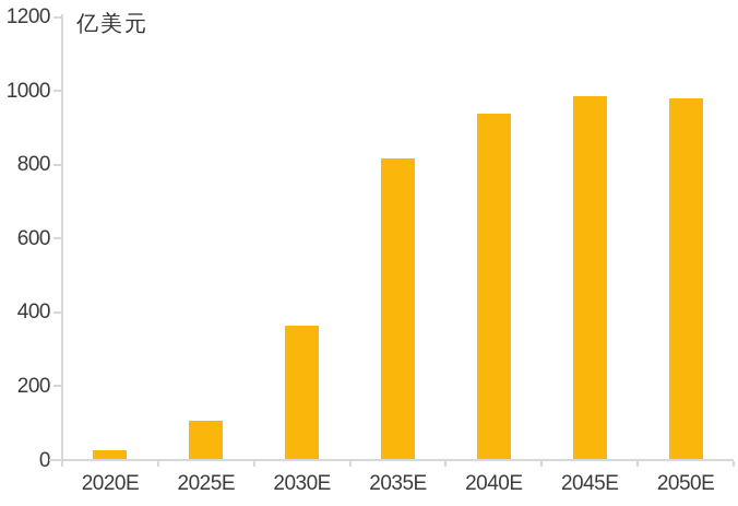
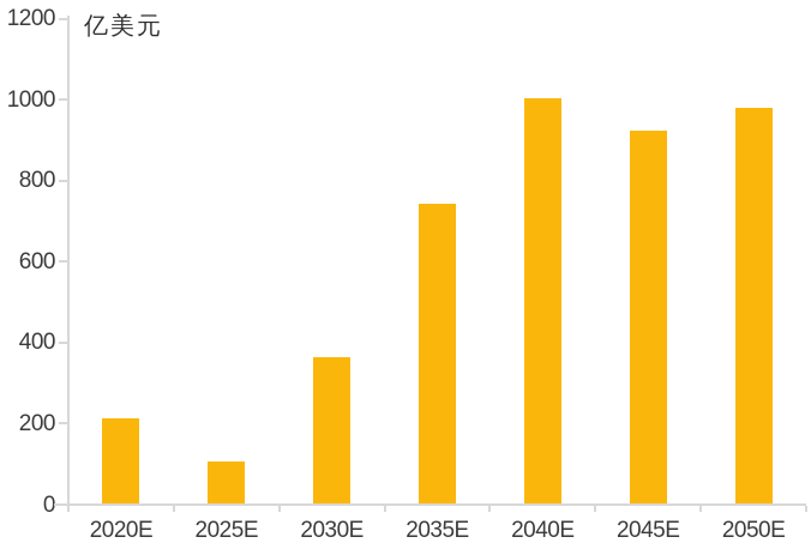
2020E: 20 -> 210
2035E: 820 -> 740
2040E: 940 -> 1000
2045E: 980 -> 920
